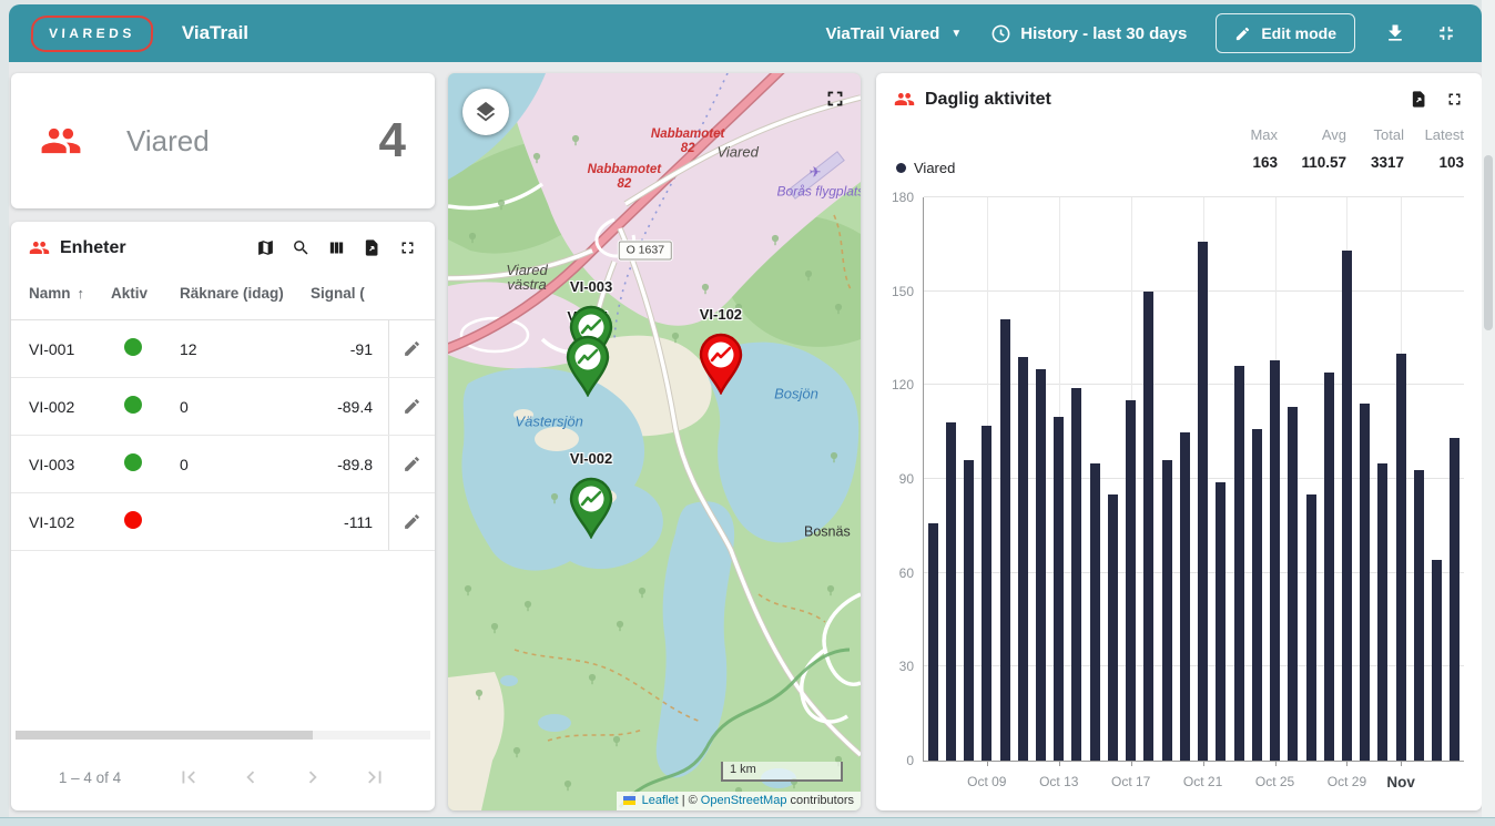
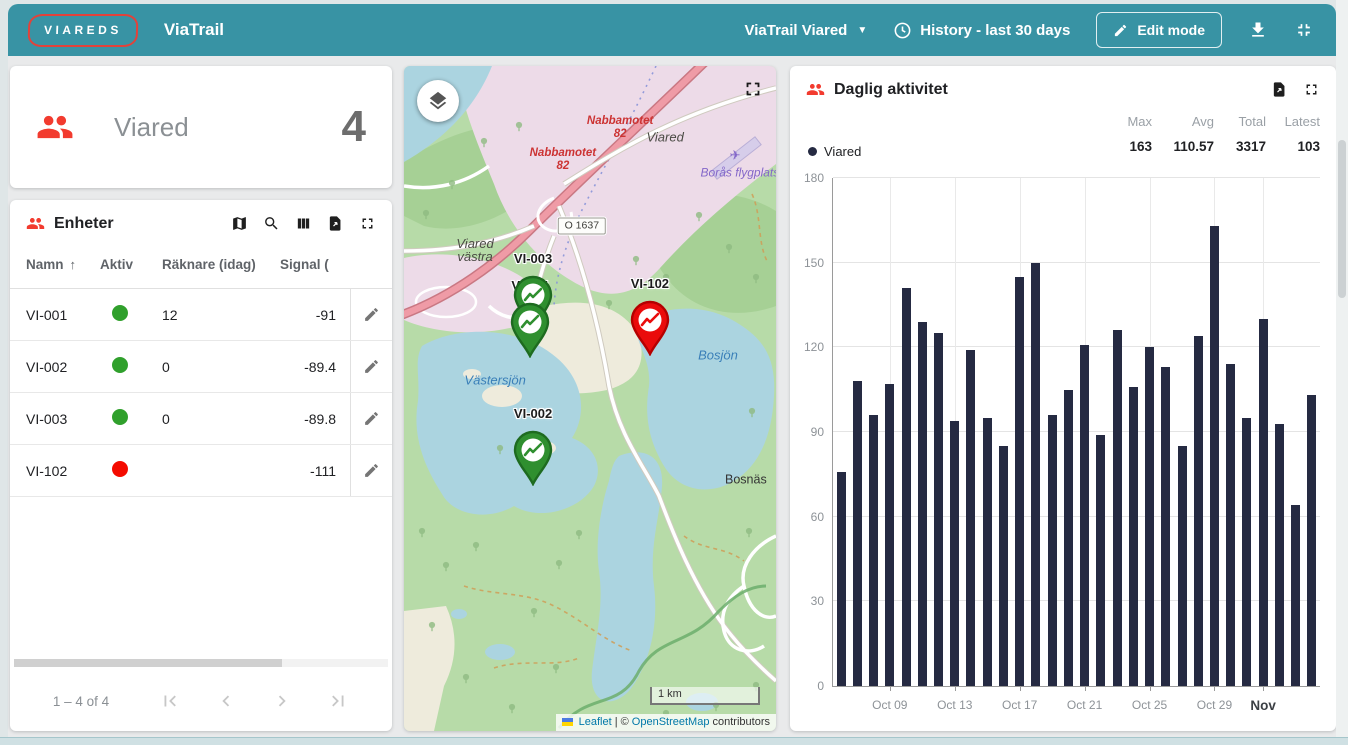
Oct 13: 110 -> 94
Oct 17: 115 -> 145
Oct 21: 166 -> 121
Oct 25: 128 -> 120
